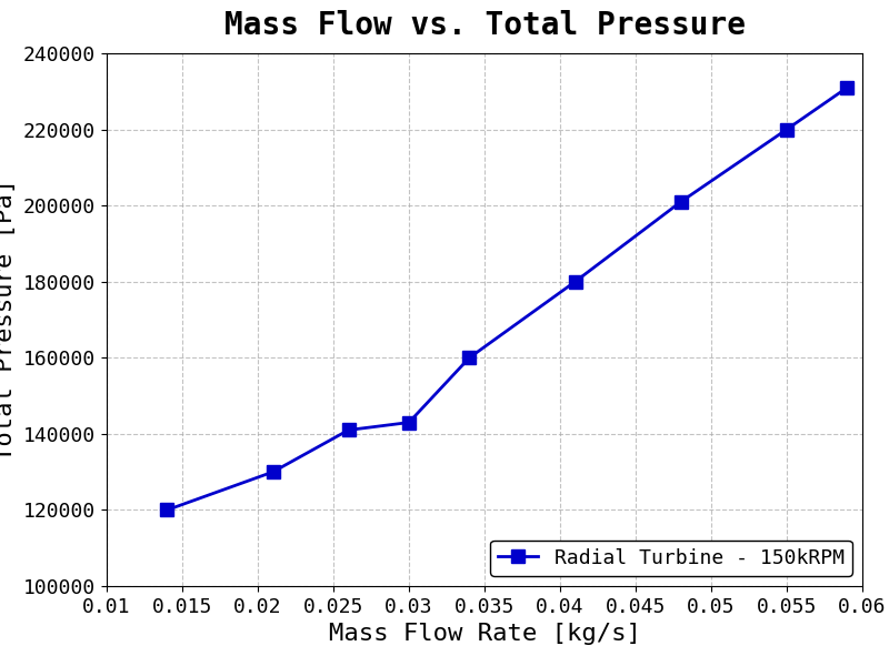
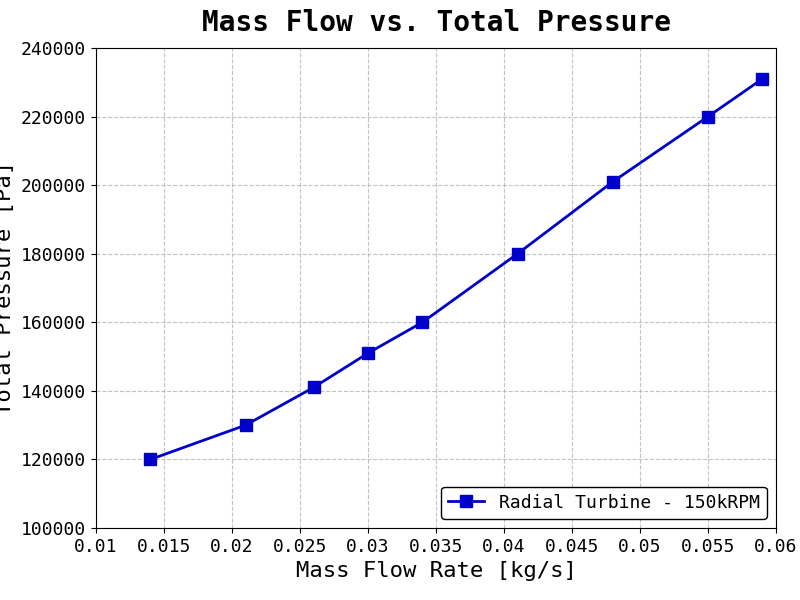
0.03: 143000 -> 151000
